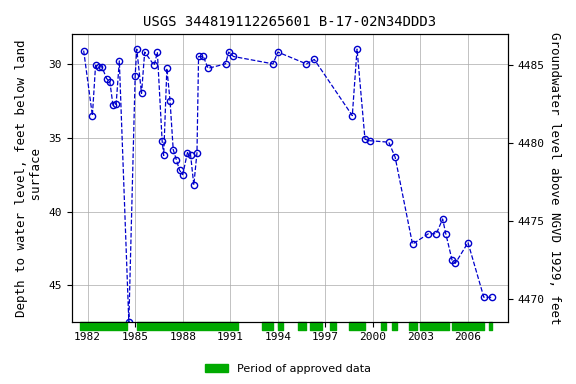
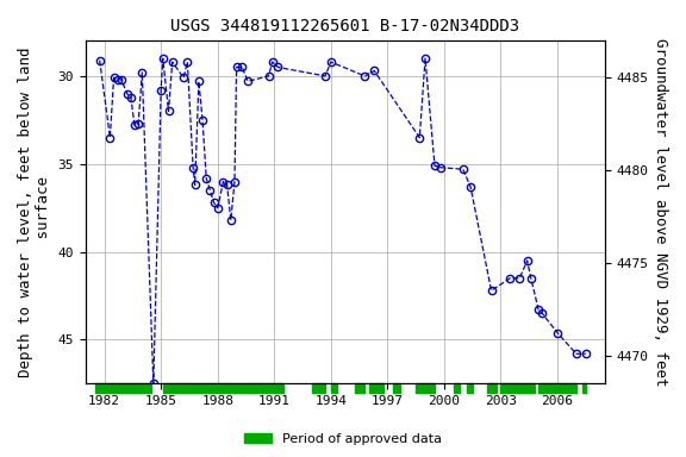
2006: 42.1 -> 44.6
